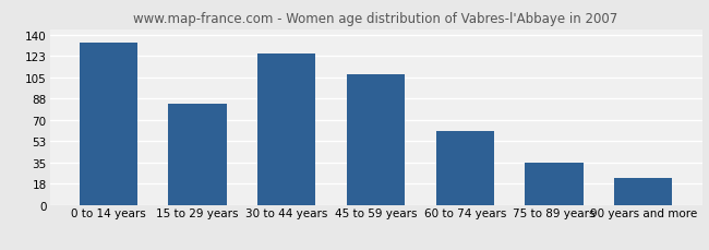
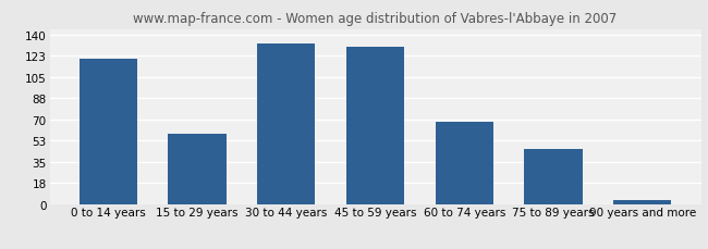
0 to 14 years: 134 -> 120
15 to 29 years: 83 -> 58
30 to 44 years: 125 -> 133
45 to 59 years: 108 -> 130
60 to 74 years: 61 -> 68
75 to 89 years: 35 -> 46
90 years and more: 22 -> 3
